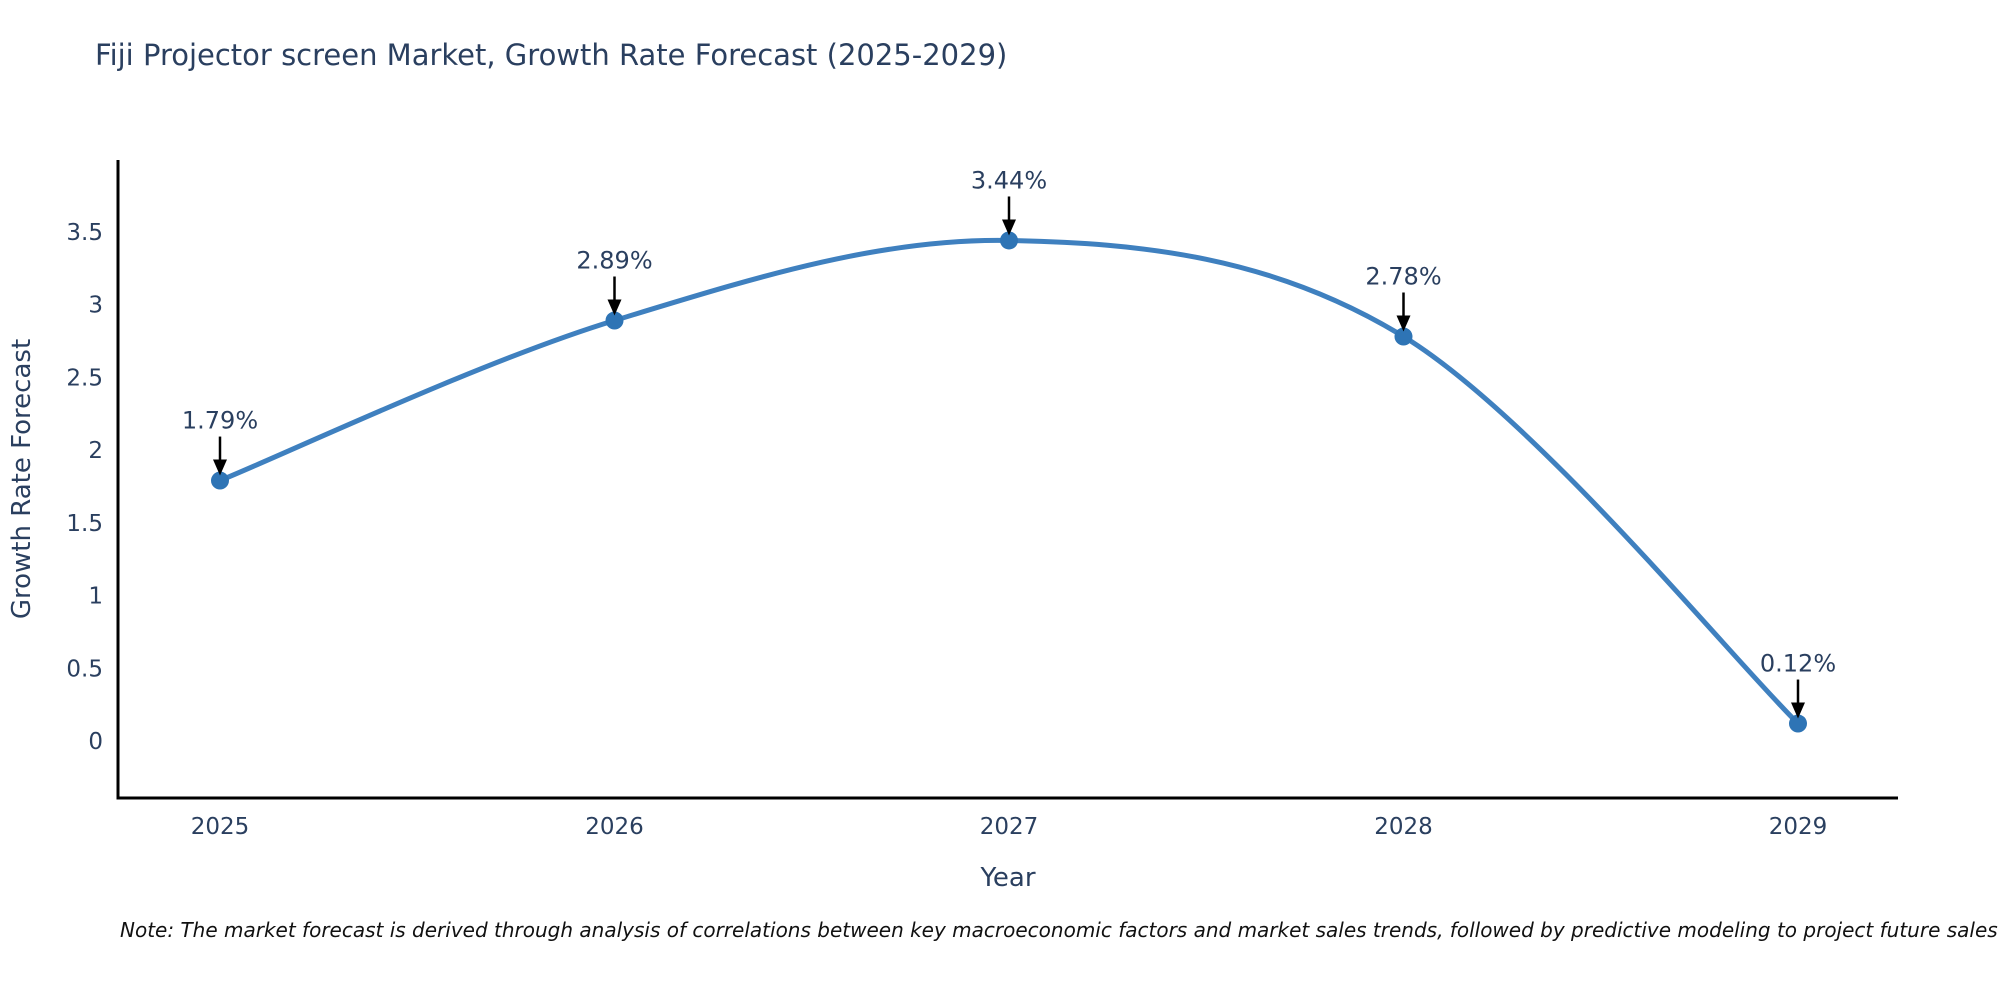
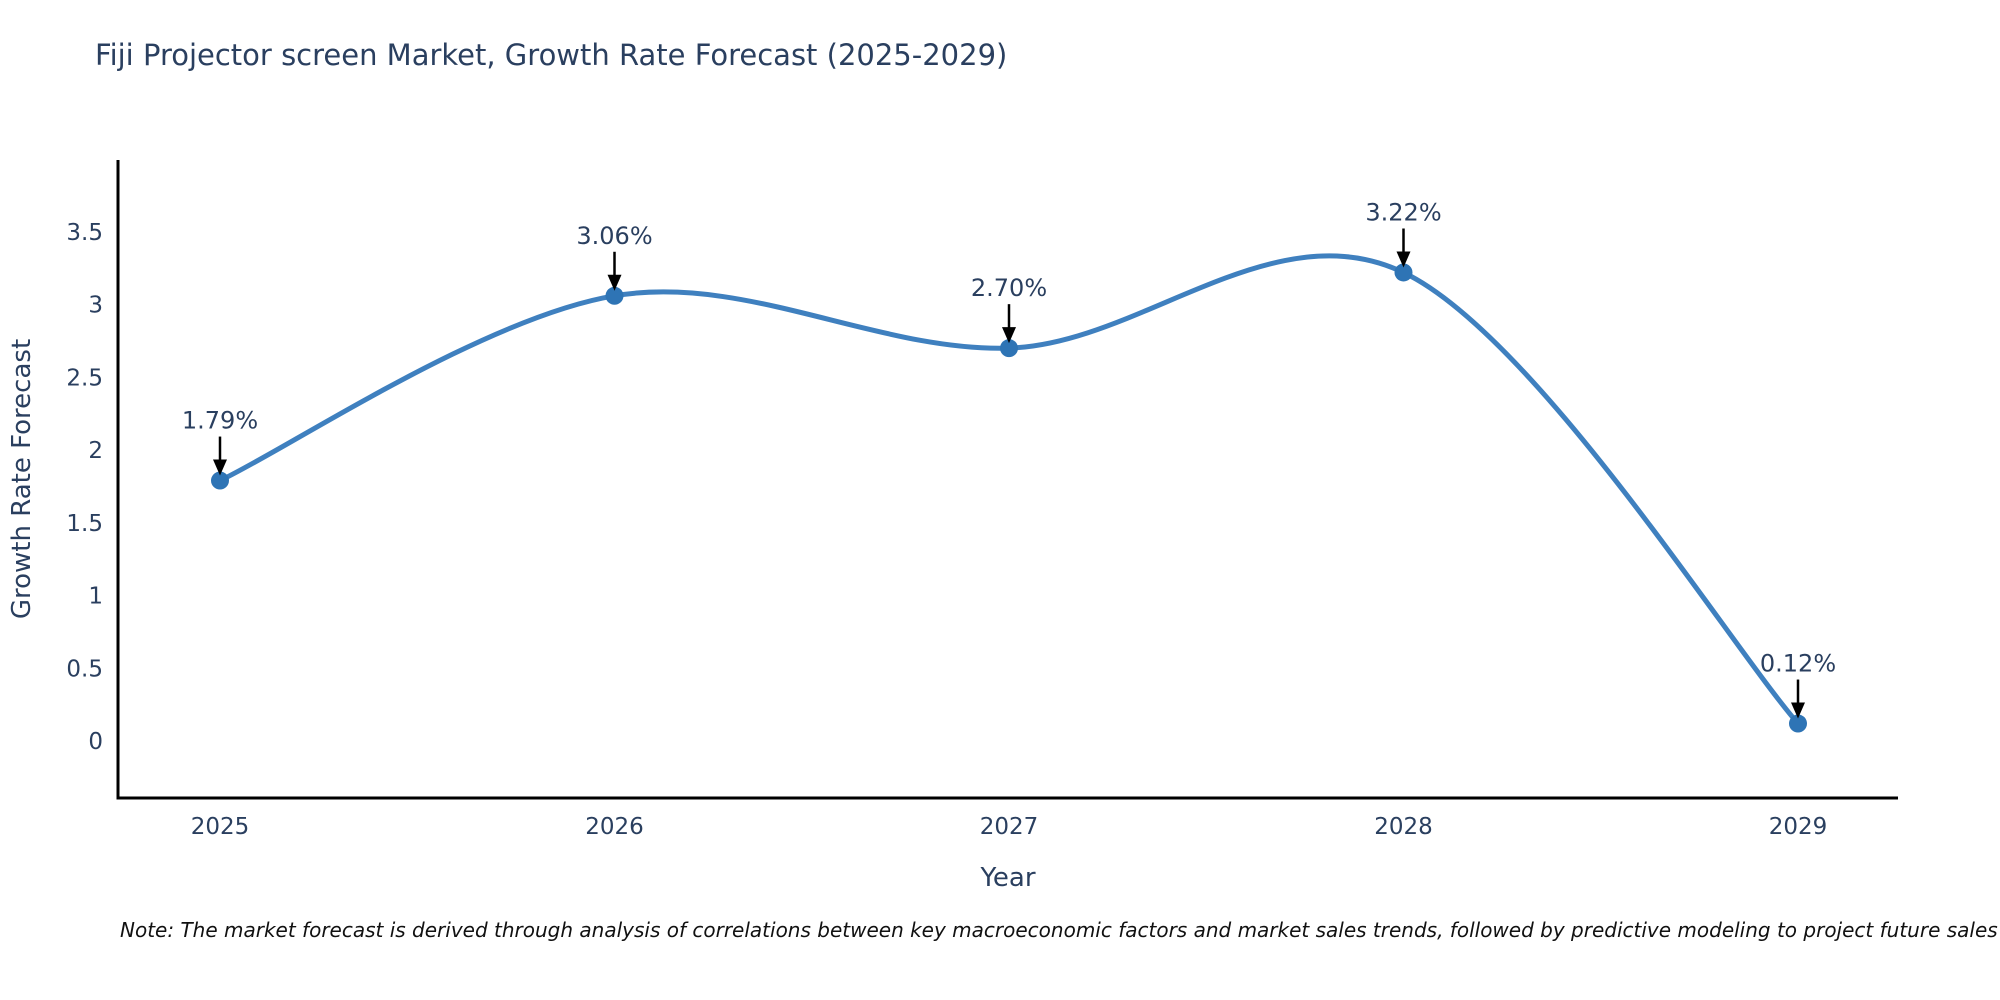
2026: 2.89% -> 3.06%
2027: 3.44% -> 2.70%
2028: 2.78% -> 3.22%
